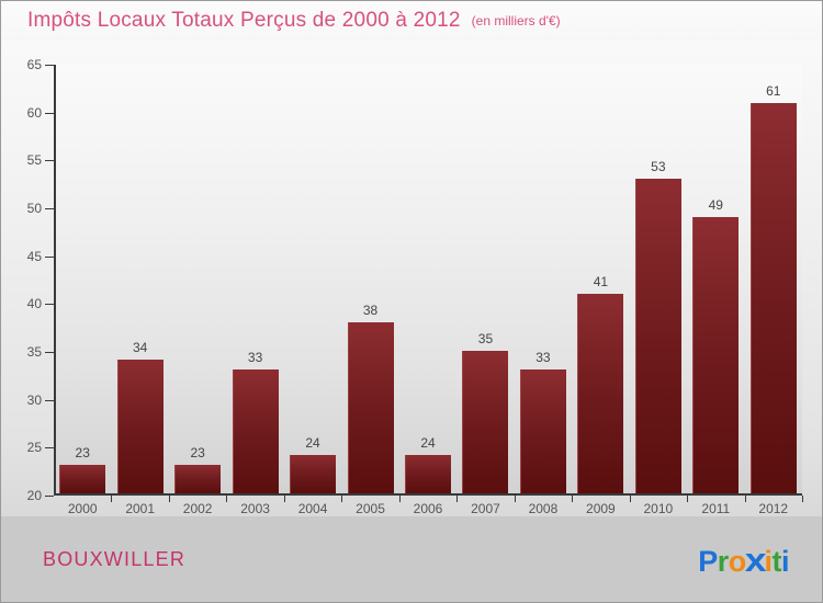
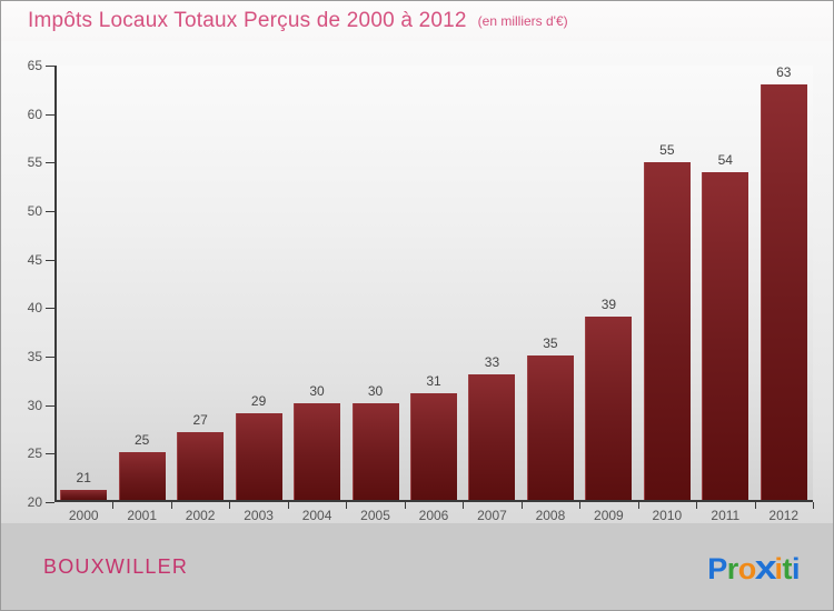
2000: 23 -> 21
2001: 34 -> 25
2002: 23 -> 27
2003: 33 -> 29
2004: 24 -> 30
2005: 38 -> 30
2006: 24 -> 31
2007: 35 -> 33
2008: 33 -> 35
2009: 41 -> 39
2010: 53 -> 55
2011: 49 -> 54
2012: 61 -> 63
